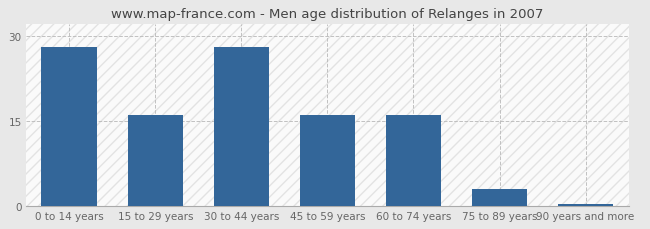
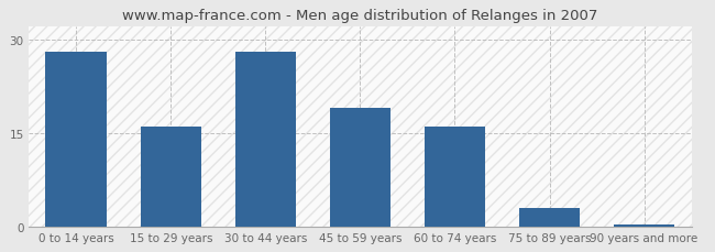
45 to 59 years: 16.0 -> 19.0
